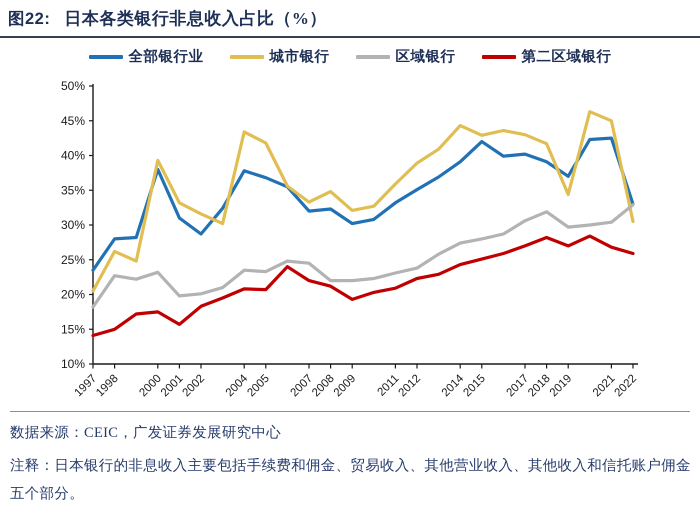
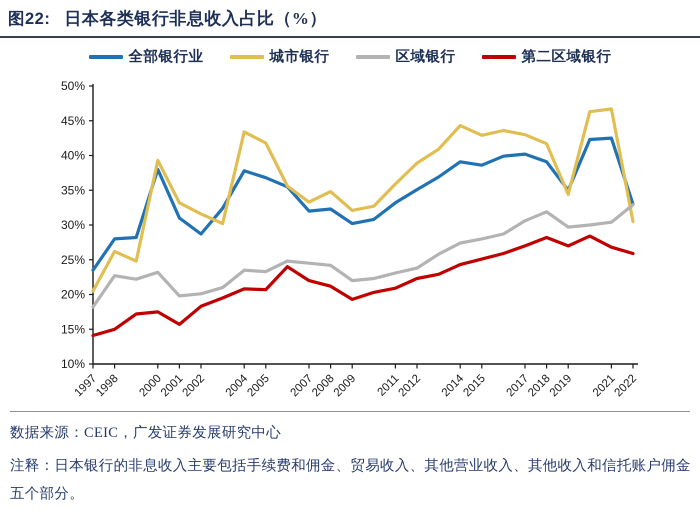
区域银行/2008: 22% -> 24%
全部银行业/2015: 42% -> 39%
全部银行业/2019: 37% -> 35%
城市银行/2021: 45% -> 47%
